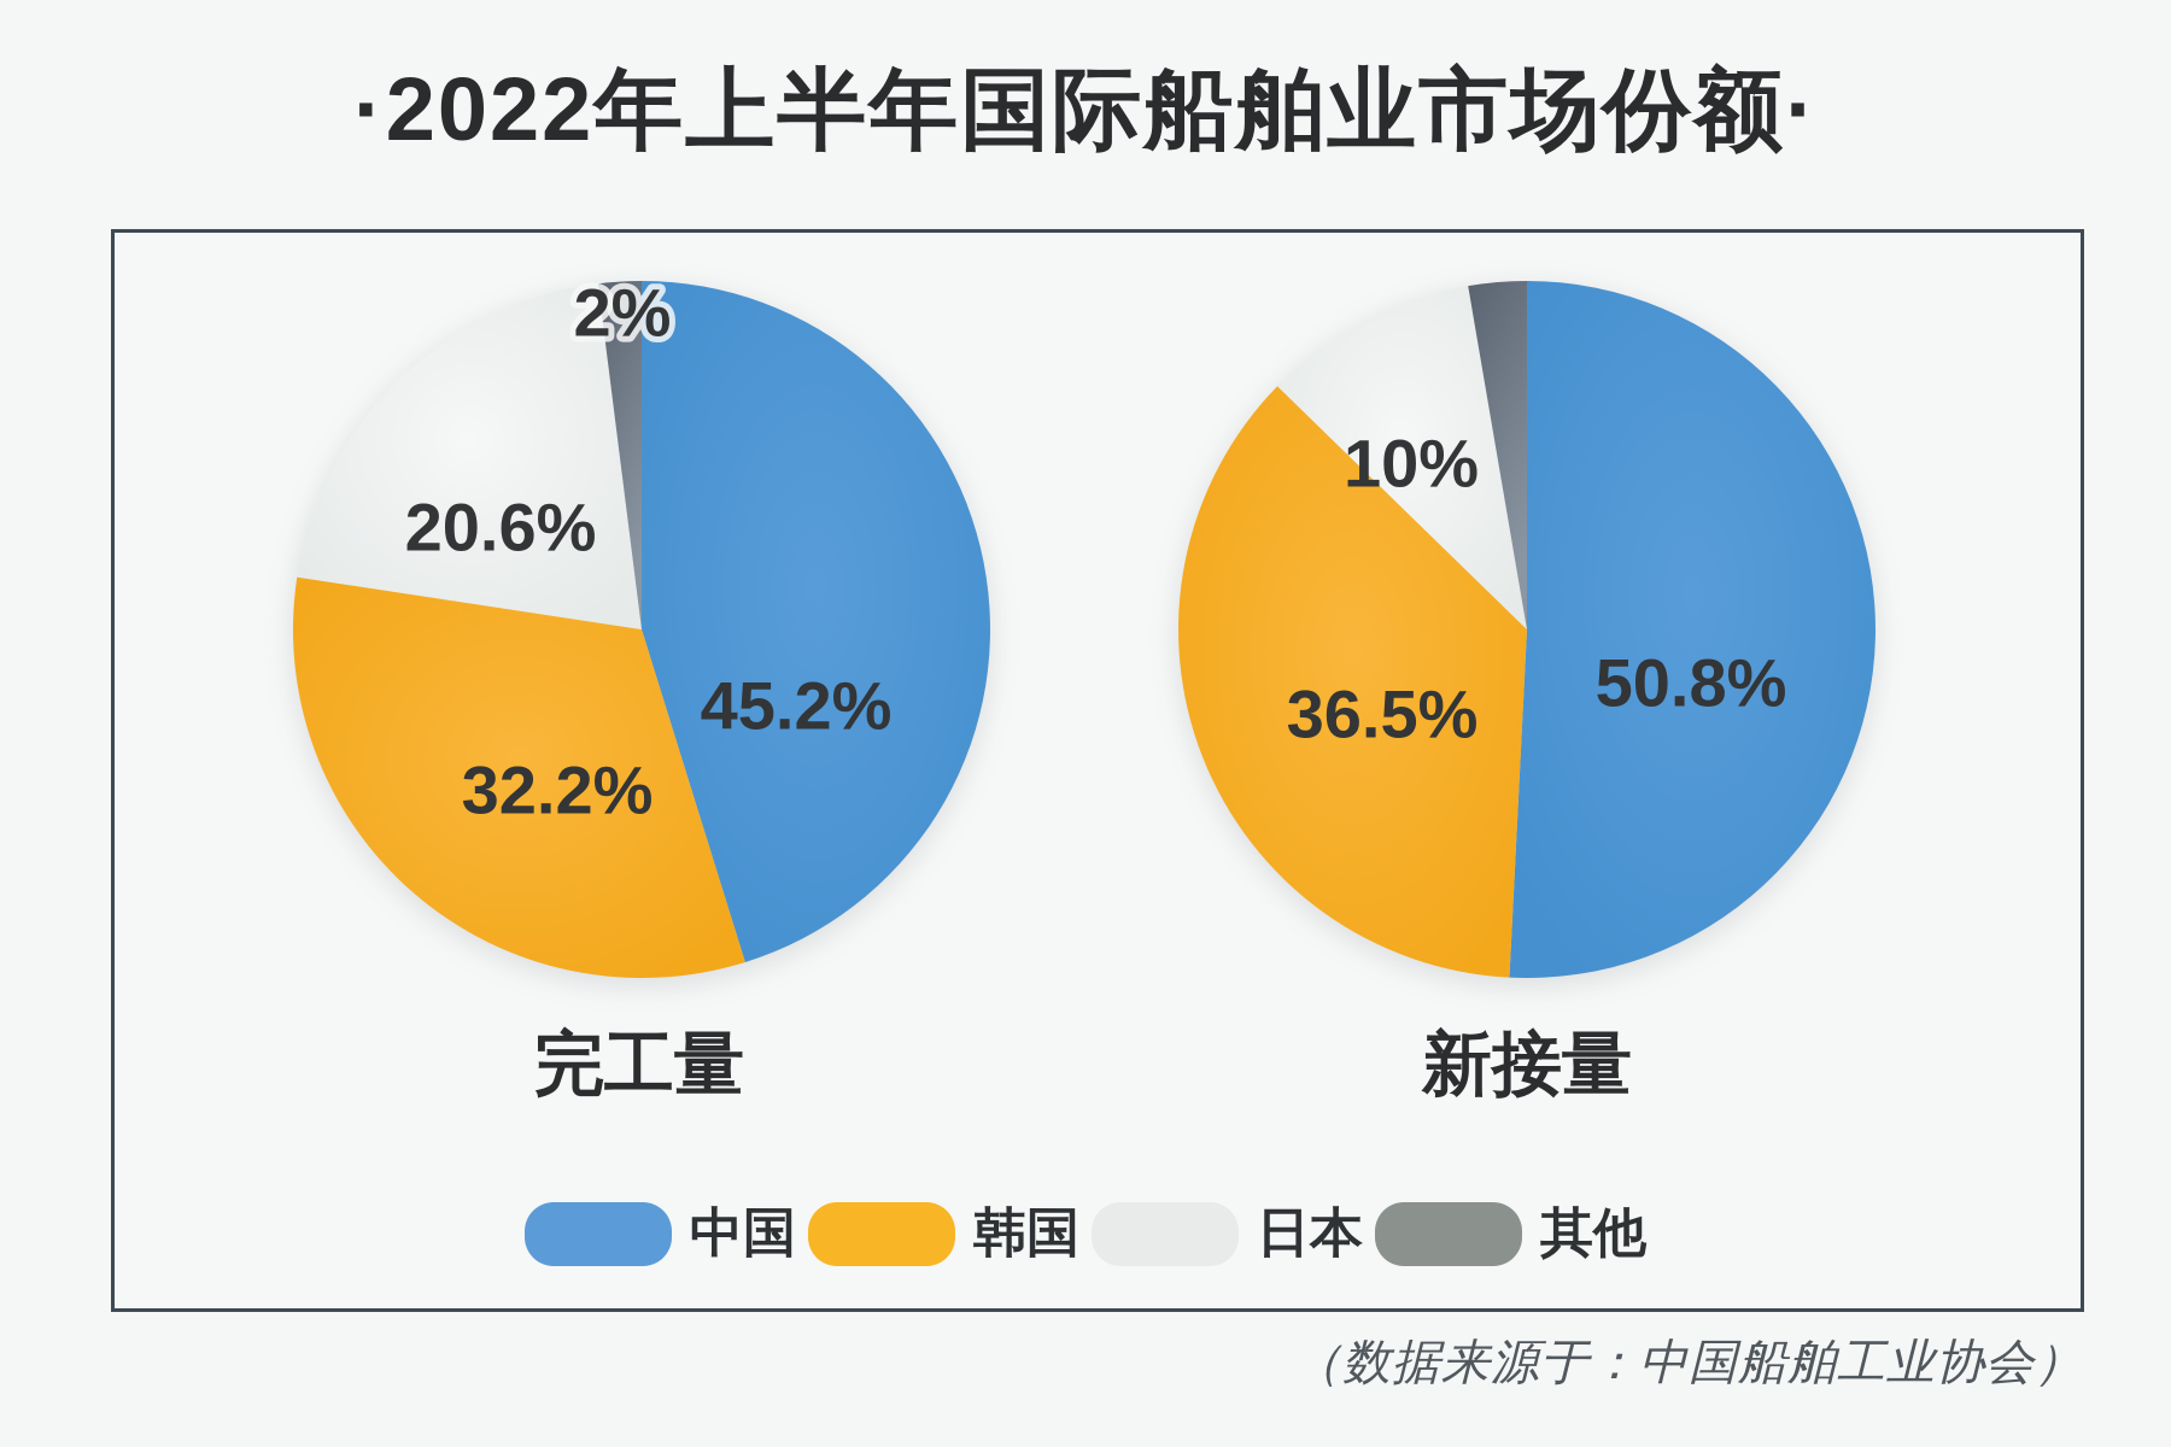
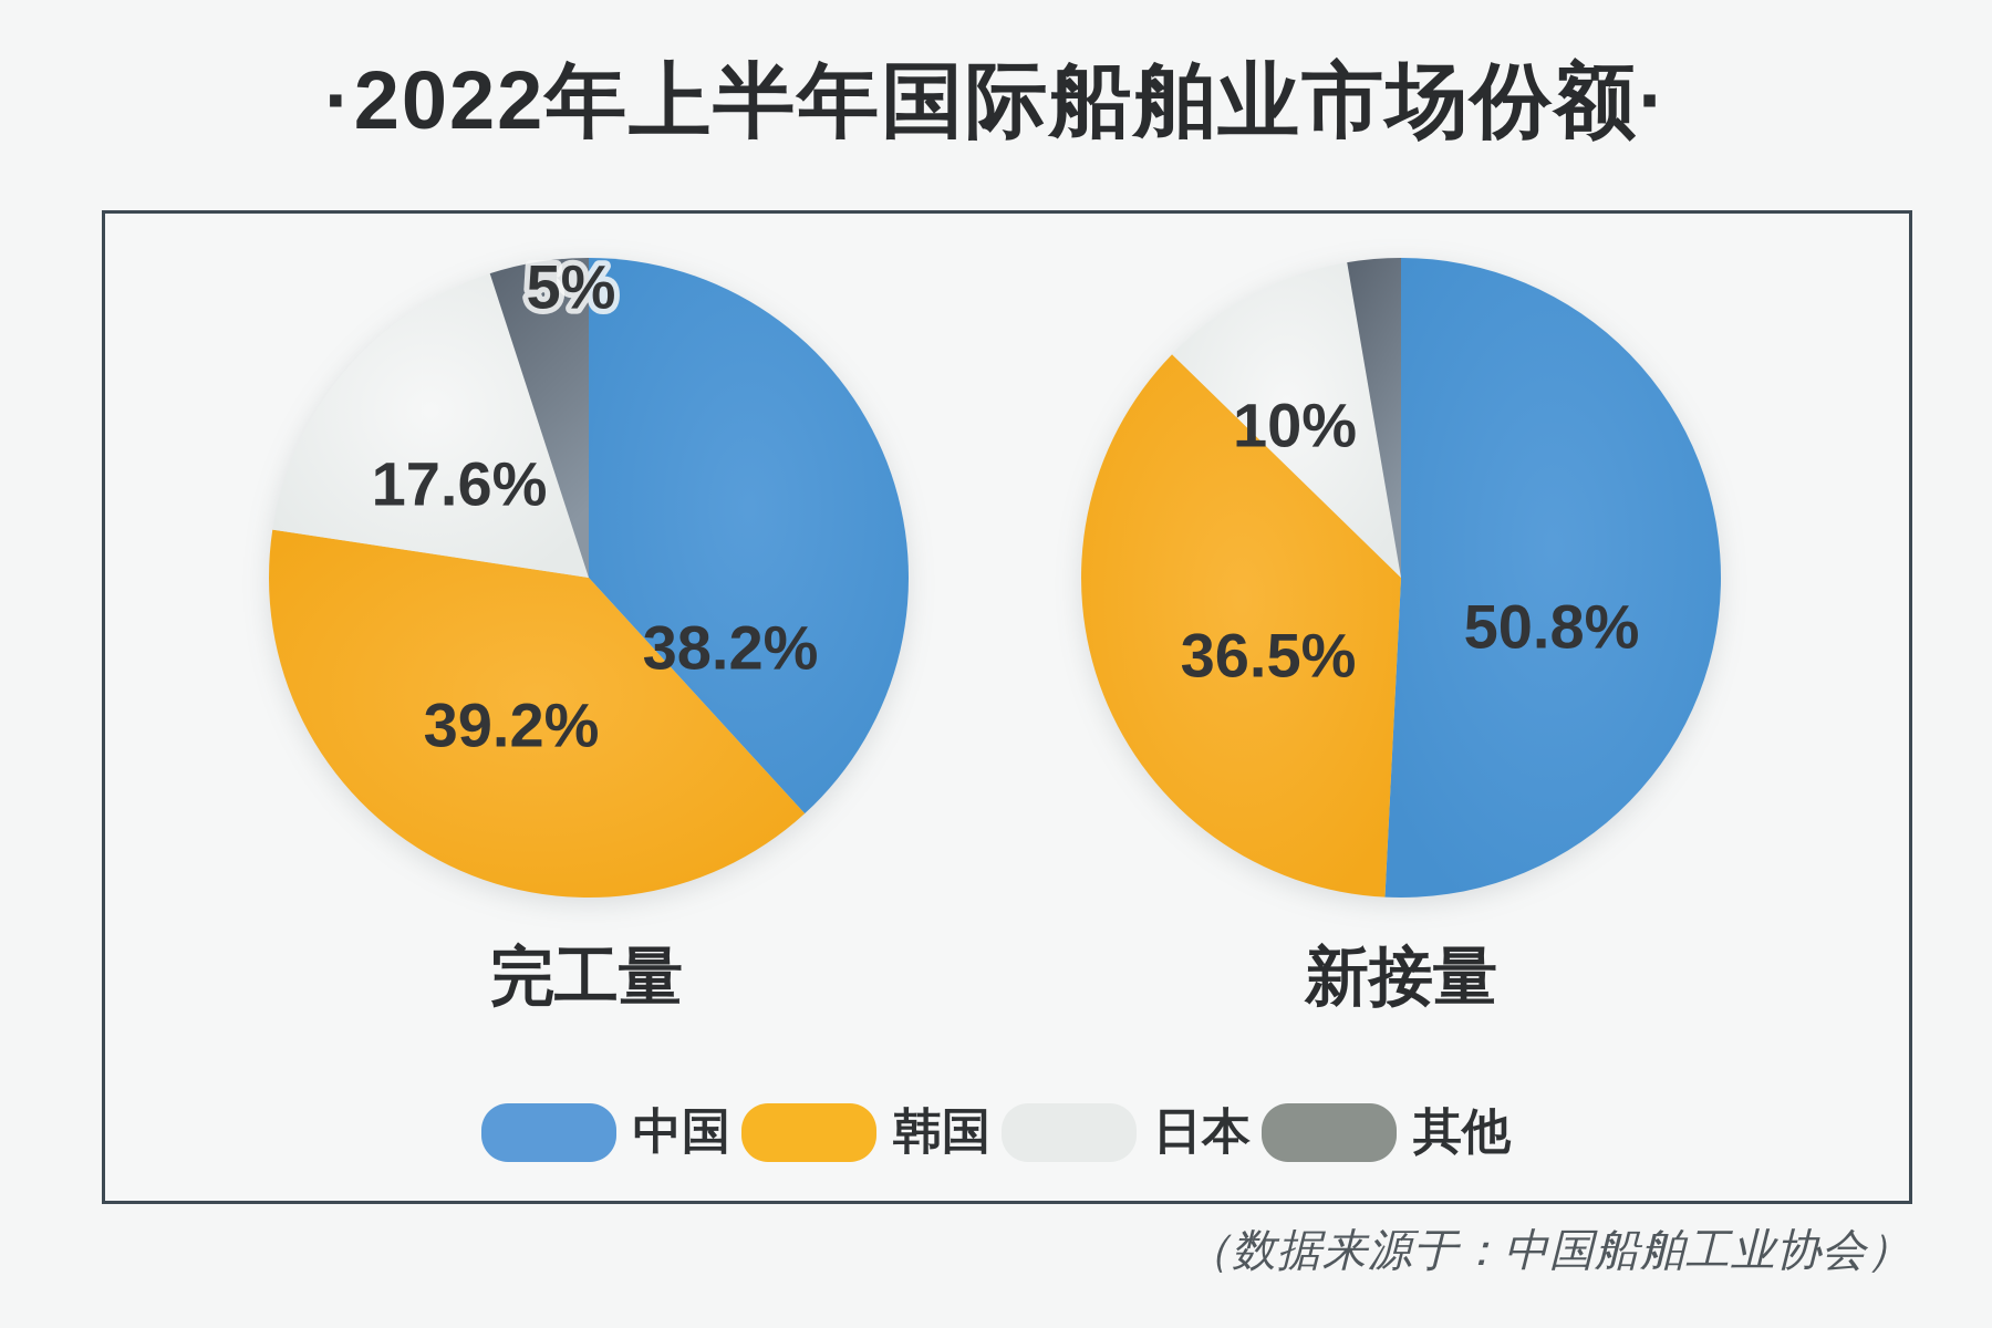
完工量/中国: 45.2% -> 38.2%
完工量/韩国: 32.2% -> 39.2%
完工量/日本: 20.6% -> 17.6%
完工量/其他: 2% -> 5%
